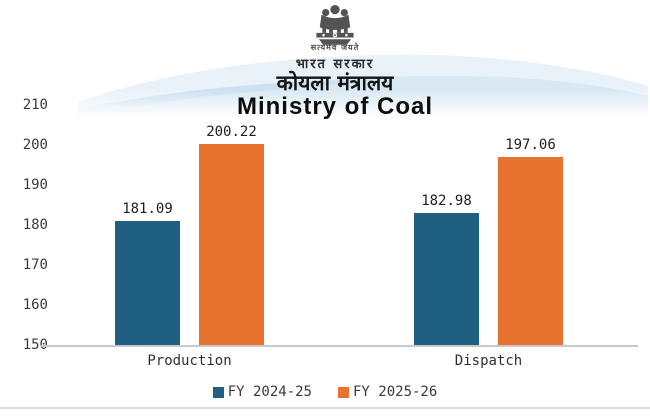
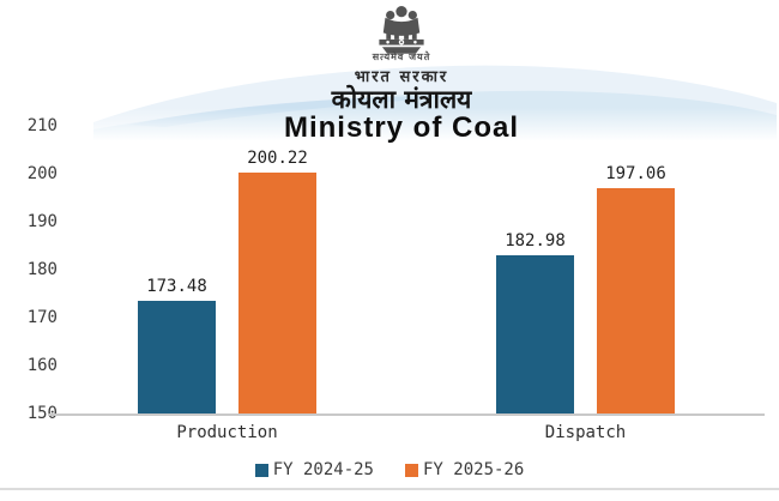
FY 2024-25/Production: 181.09 -> 173.48
